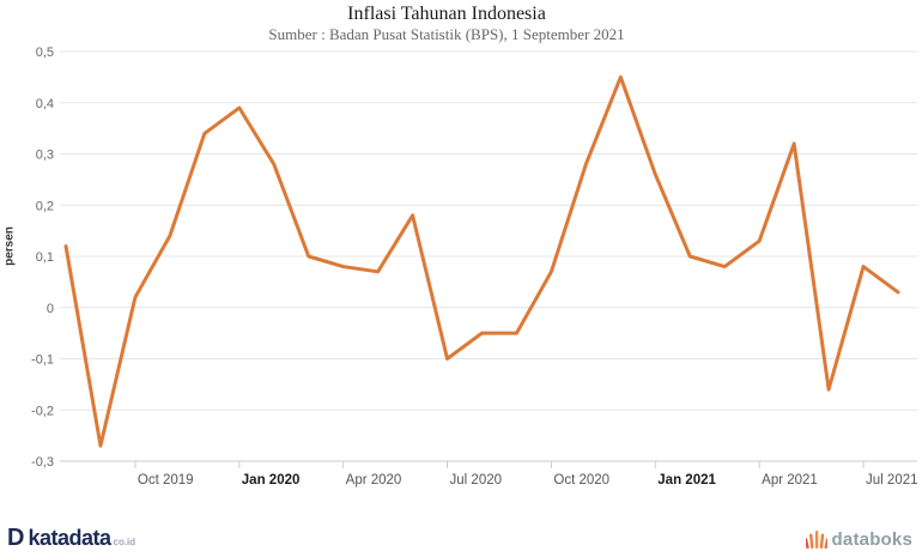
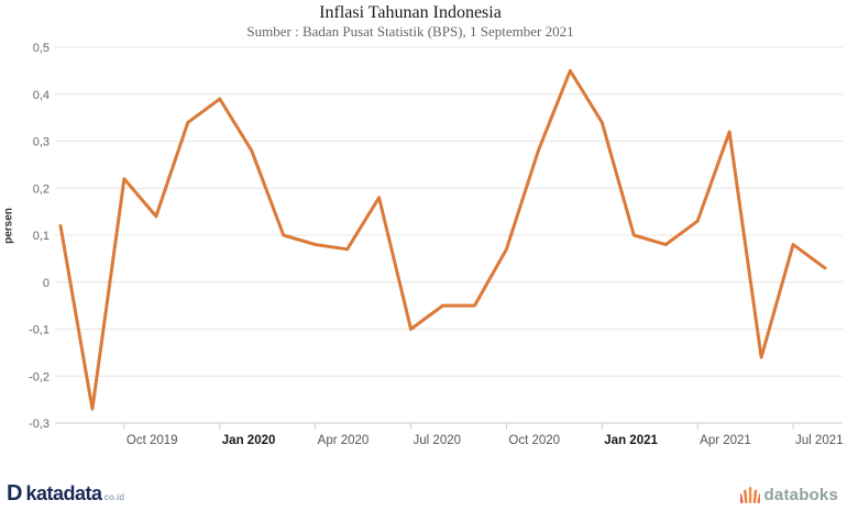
Oct 2019: 0,02 -> 0,22
Jan 2021: 0,26 -> 0,34
